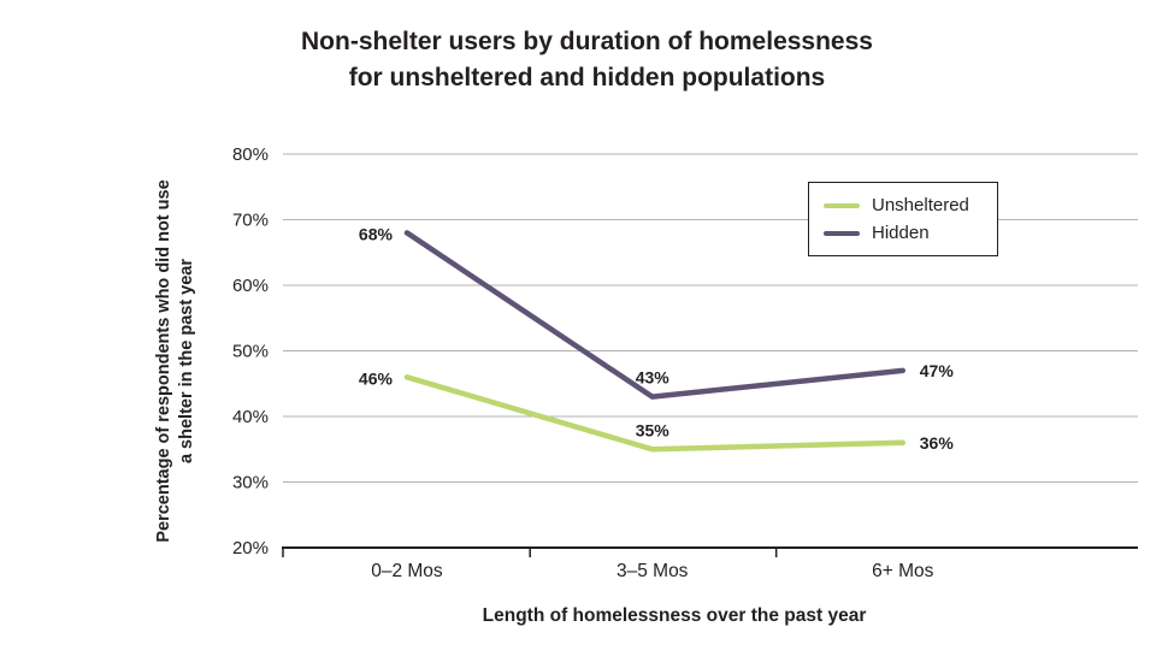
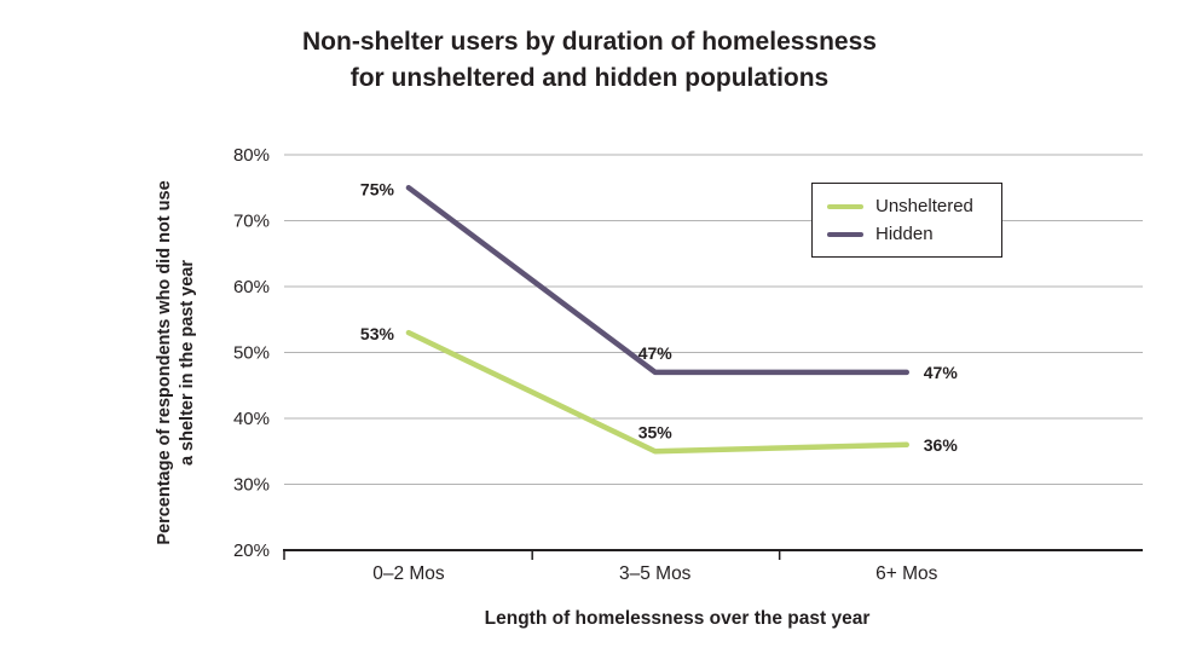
Unsheltered/0–2 Mos: 46% -> 53%
Hidden/0–2 Mos: 68% -> 75%
Hidden/3–5 Mos: 43% -> 47%
